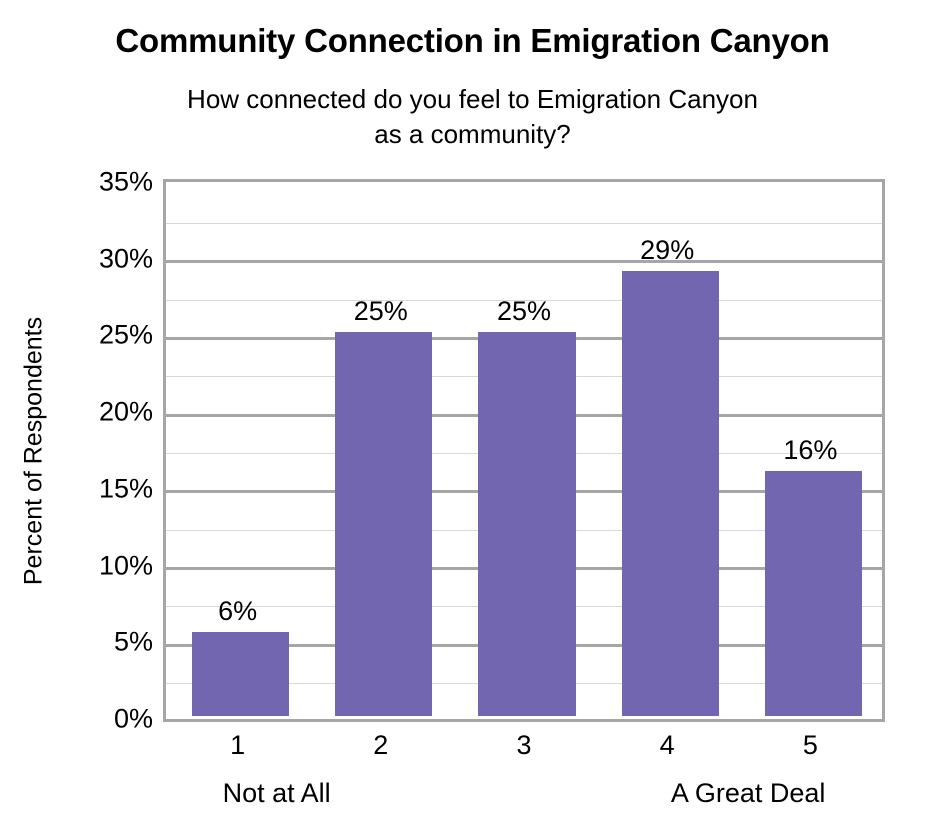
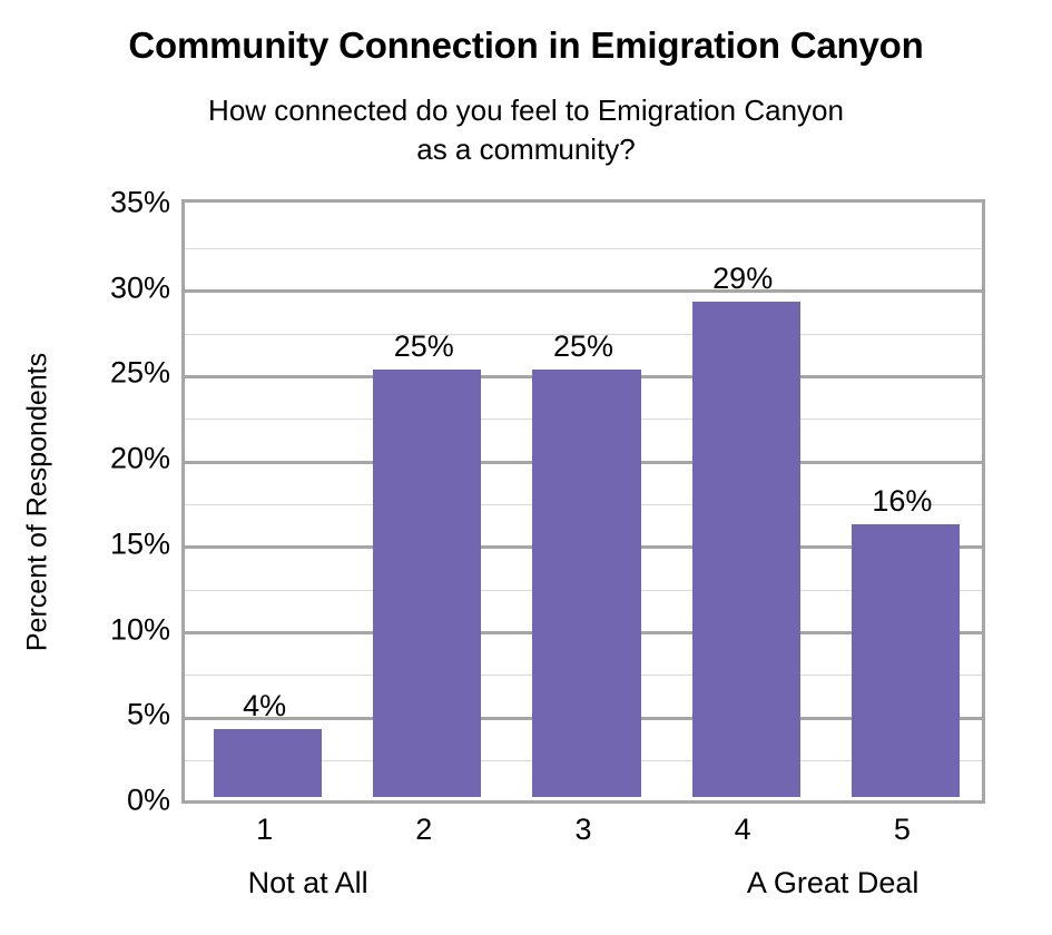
1: 6% -> 4%
